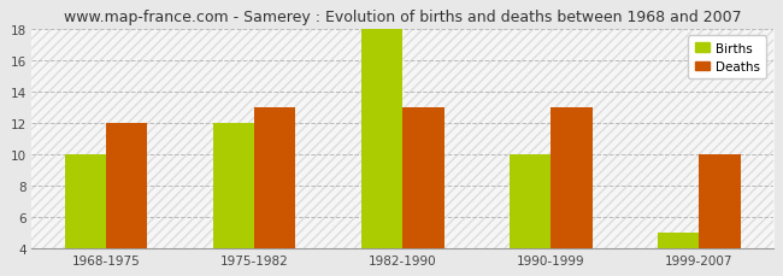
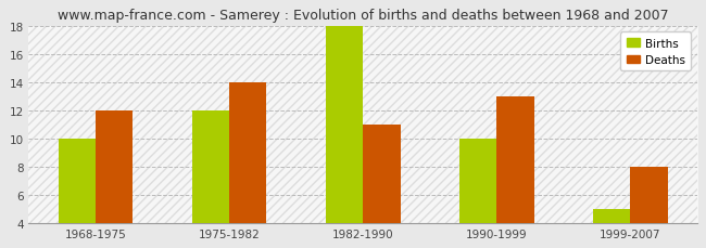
Deaths/1975-1982: 13 -> 14
Deaths/1982-1990: 13 -> 11
Deaths/1999-2007: 10 -> 8
